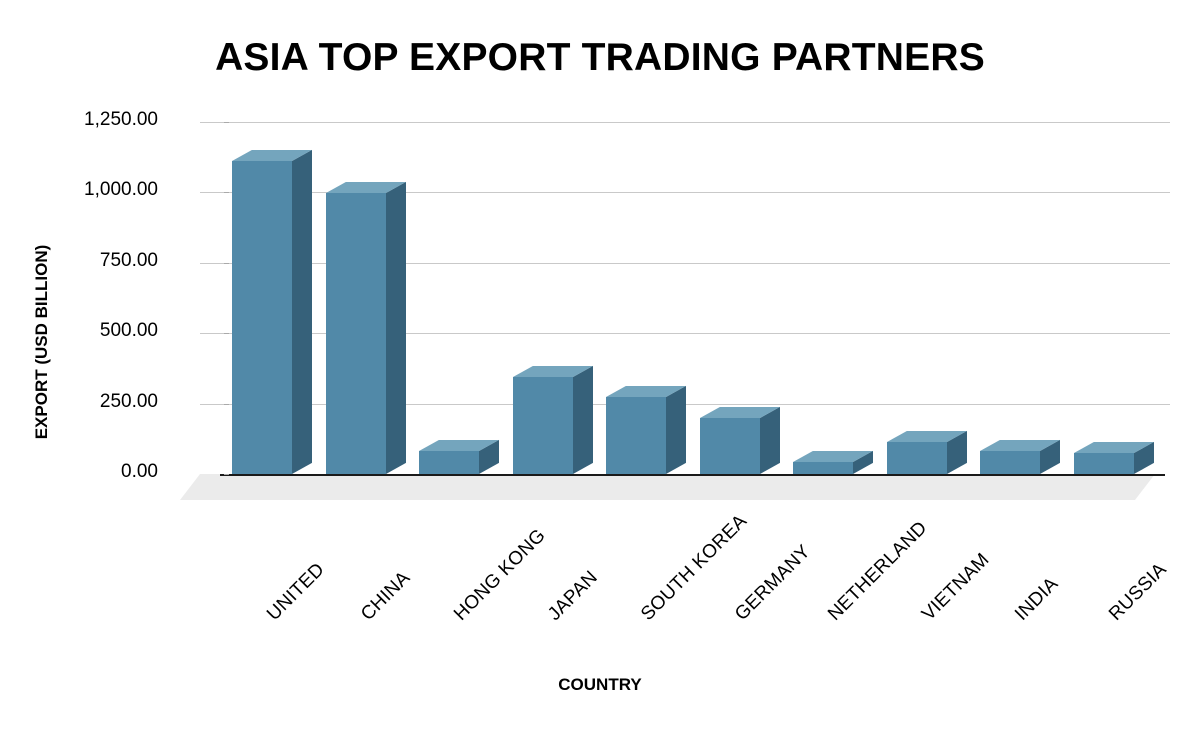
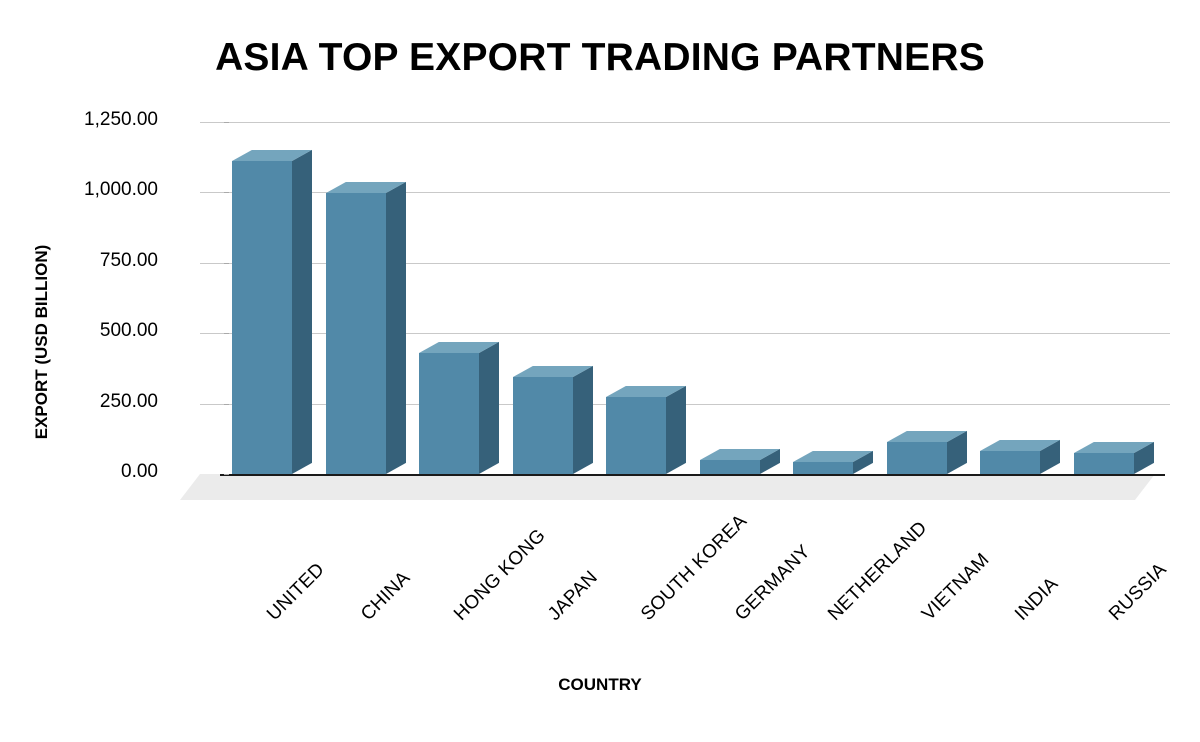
HONG KONG: 80 -> 430
GERMANY: 200 -> 50
